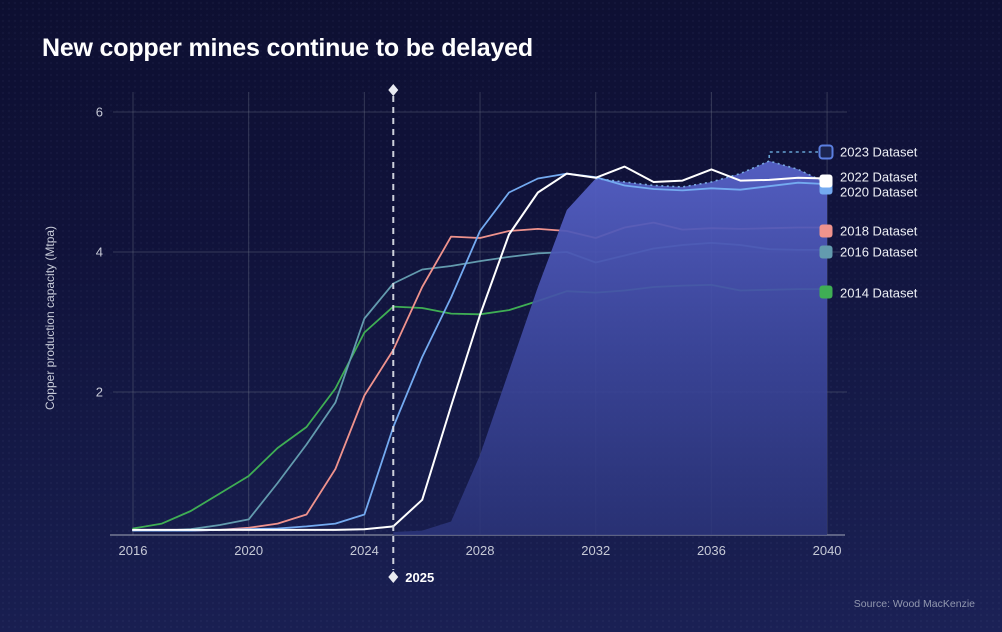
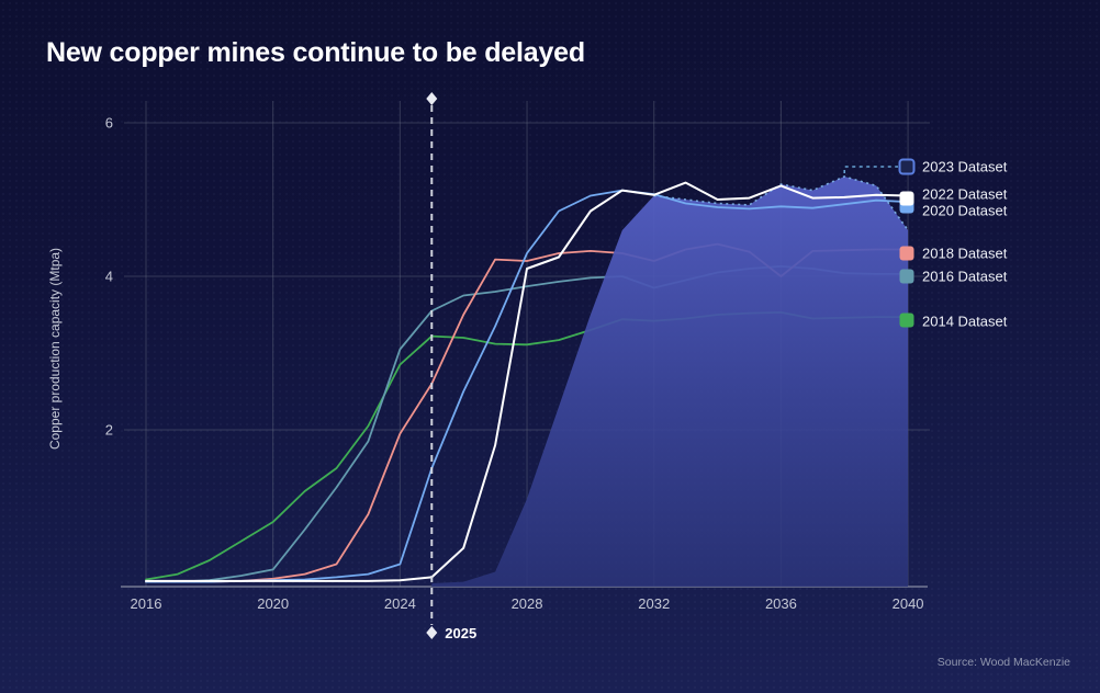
2022 Dataset/2028: 3.1 -> 4.1
2023 Dataset/2036: 5.0 -> 5.2
2018 Dataset/2036: 4.3 -> 4.0
2023 Dataset/2040: 5.0 -> 4.6
